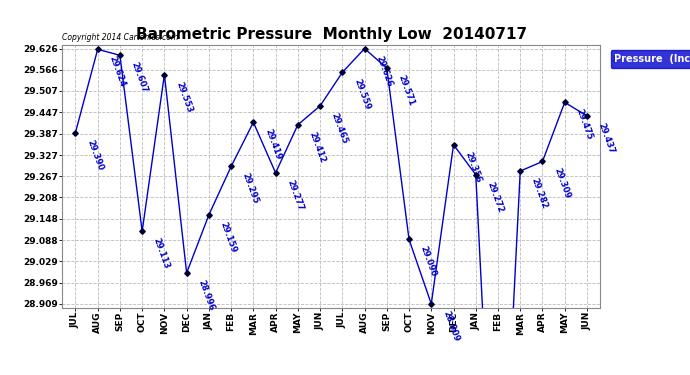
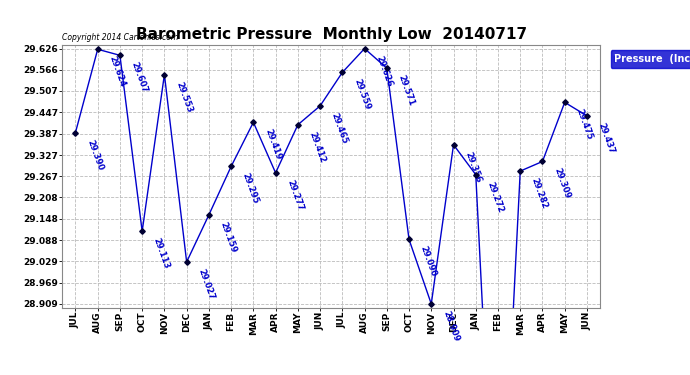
DEC: 28.996 -> 29.027
